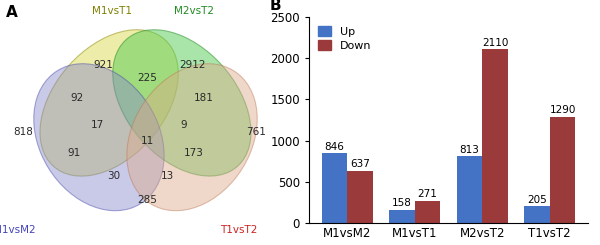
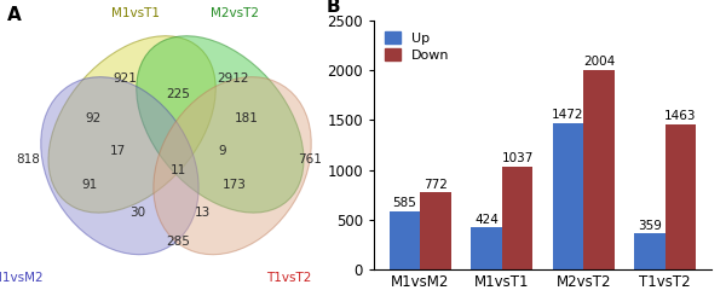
Up/M1vsM2: 846 -> 585
Down/M1vsM2: 637 -> 772
Up/M1vsT1: 158 -> 424
Down/M1vsT1: 271 -> 1037
Up/M2vsT2: 813 -> 1472
Down/M2vsT2: 2110 -> 2004
Up/T1vsT2: 205 -> 359
Down/T1vsT2: 1290 -> 1463
